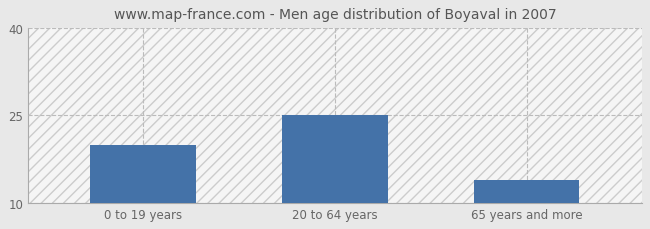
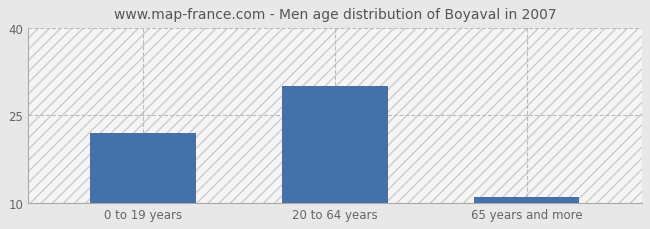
0 to 19 years: 20 -> 22
20 to 64 years: 25 -> 30
65 years and more: 14 -> 11
